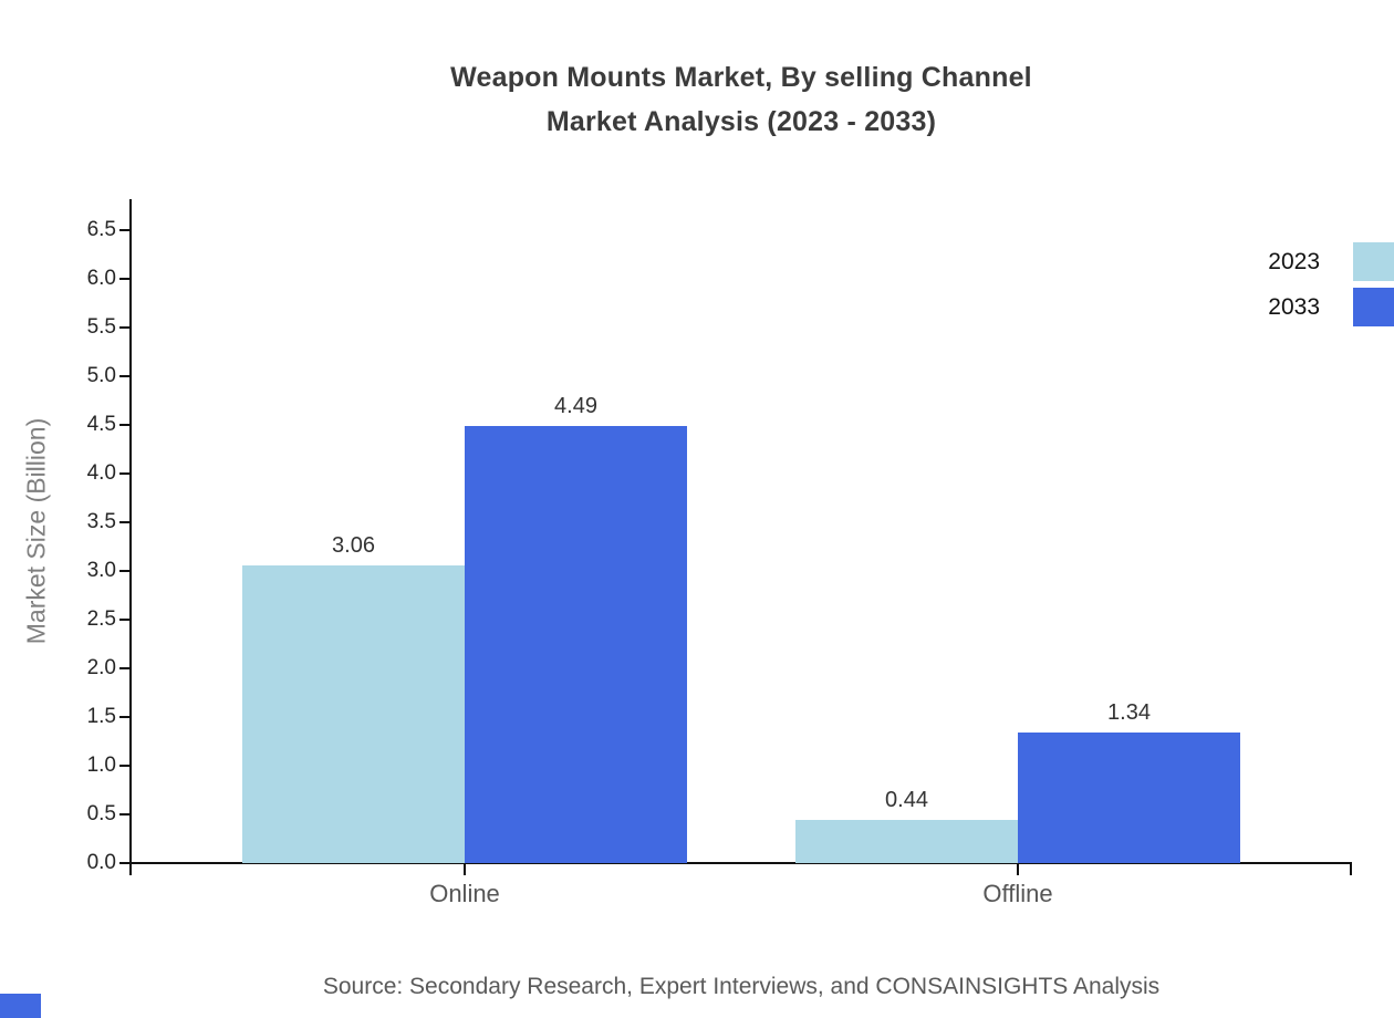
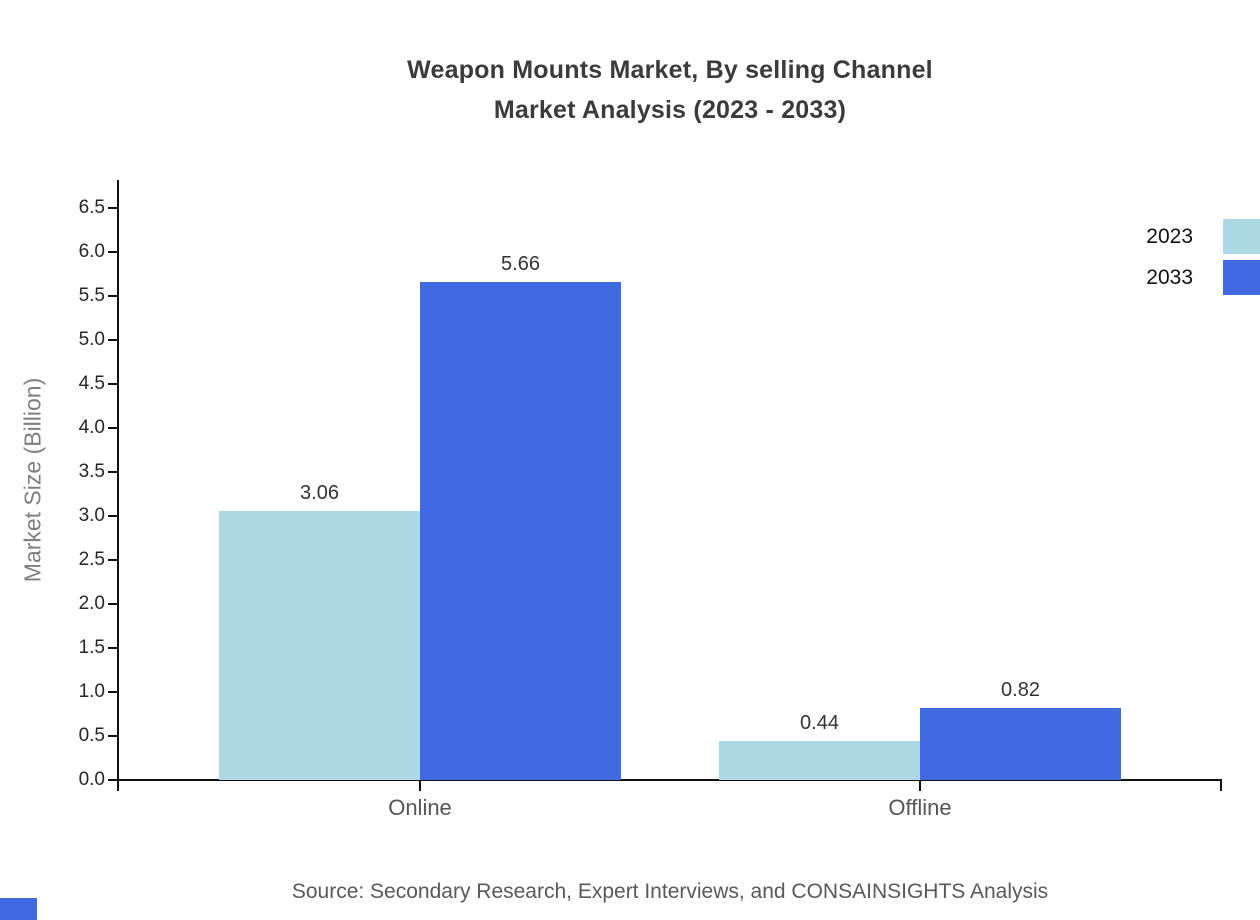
2033/Online: 4.49 -> 5.66
2033/Offline: 1.34 -> 0.82
